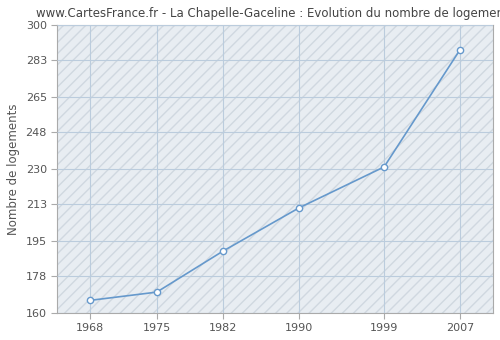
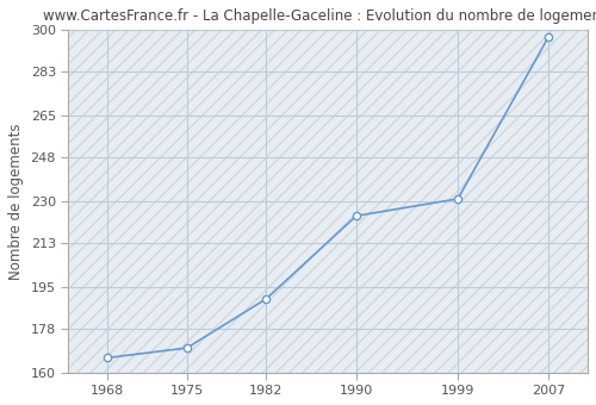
1990: 211 -> 224
2007: 288 -> 297
